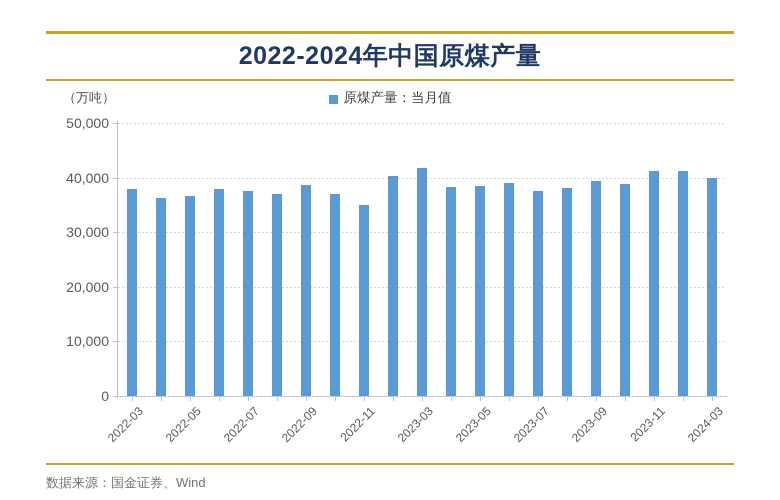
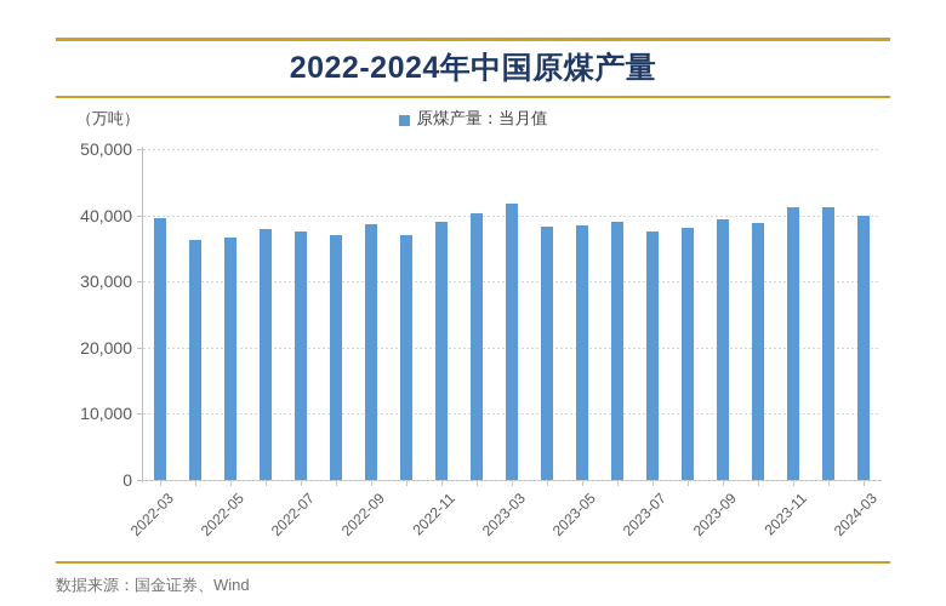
2022-03: 38000 -> 40000
2022-11: 35000 -> 39000
